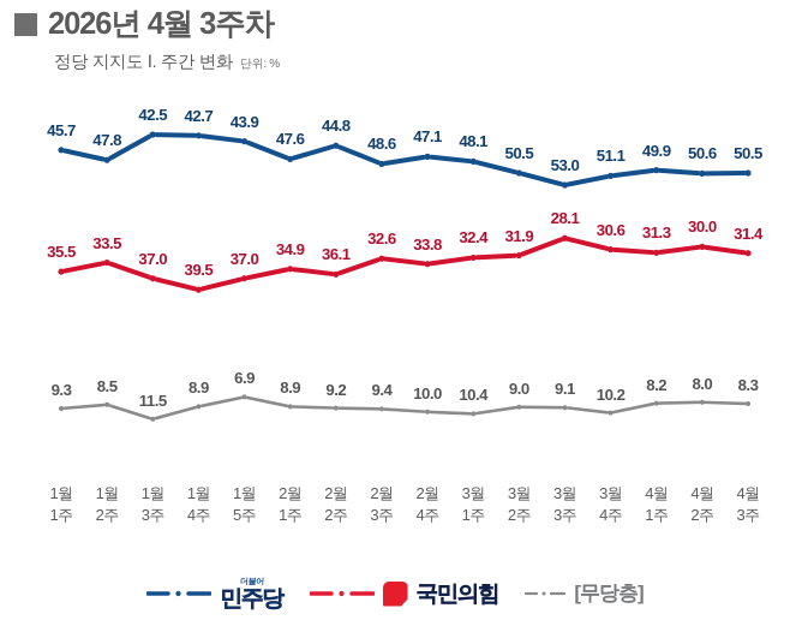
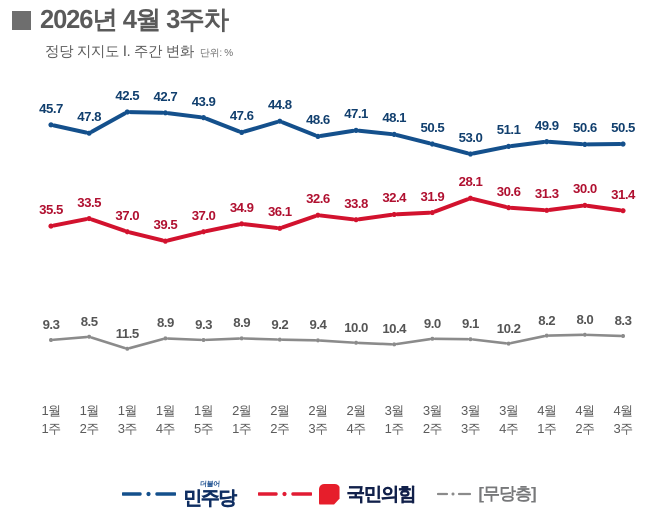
[무당층]/1월 5주: 6.9 -> 9.3
